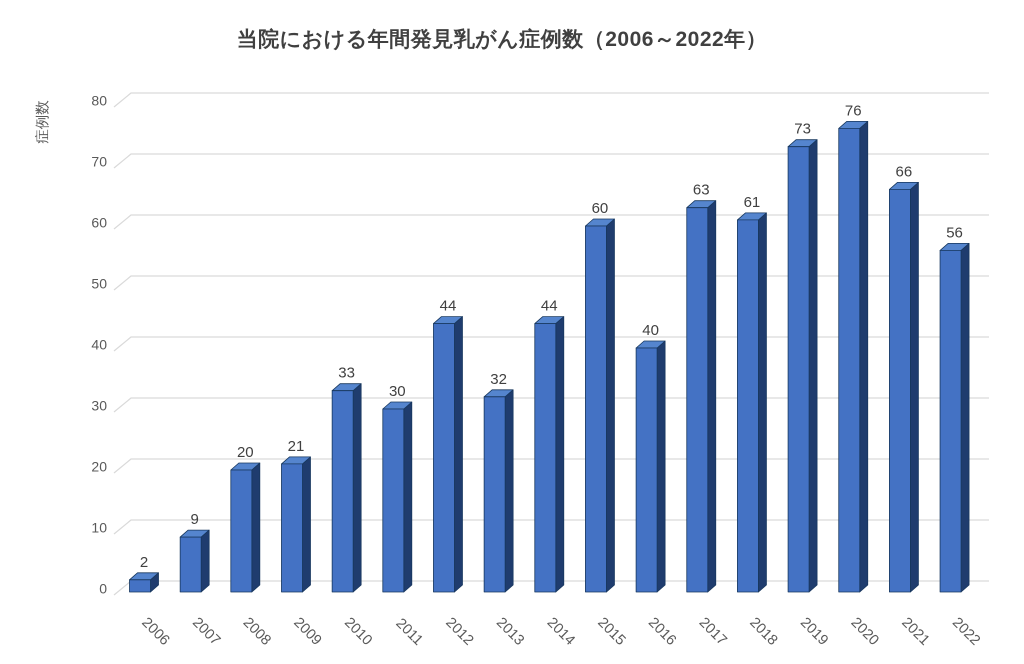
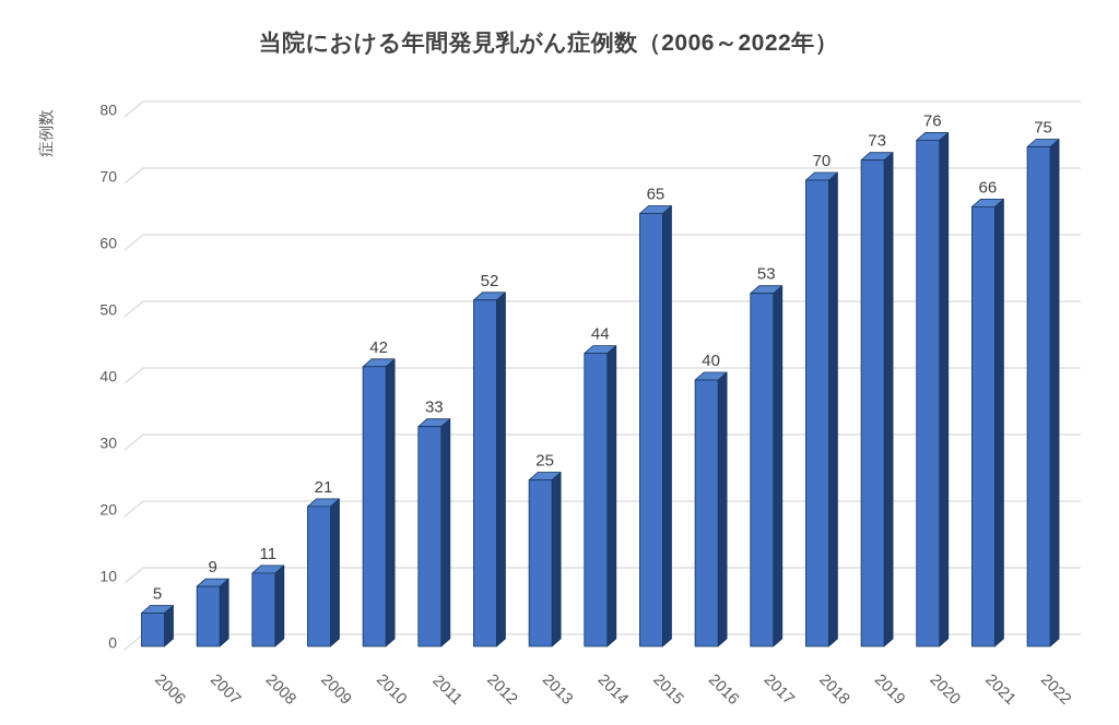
2006: 2 -> 5
2008: 20 -> 11
2010: 33 -> 42
2011: 30 -> 33
2012: 44 -> 52
2013: 32 -> 25
2015: 60 -> 65
2017: 63 -> 53
2018: 61 -> 70
2022: 56 -> 75
